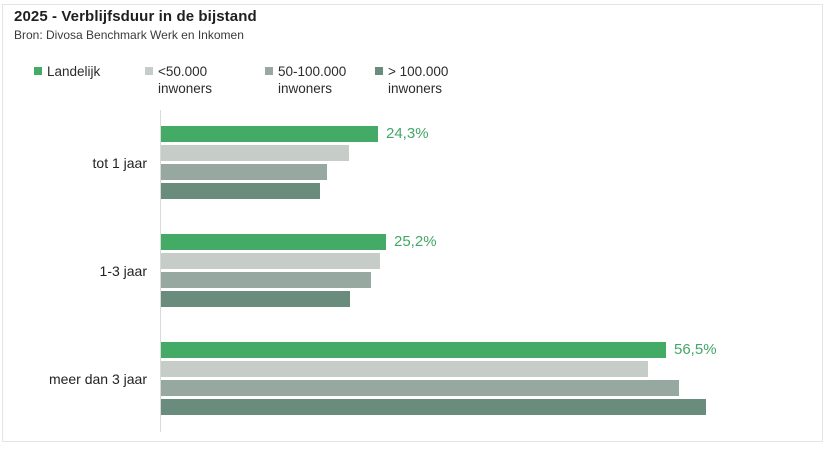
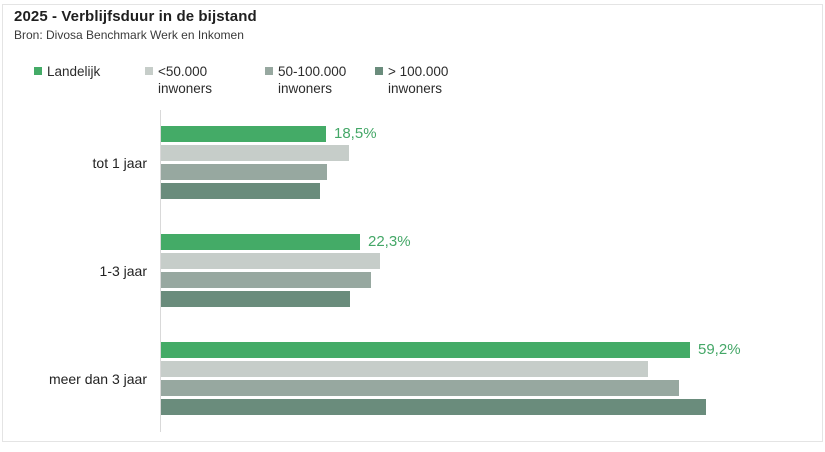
Landelijk/tot 1 jaar: 24,3% -> 18,5%
Landelijk/1-3 jaar: 25,2% -> 22,3%
Landelijk/meer dan 3 jaar: 56,5% -> 59,2%
